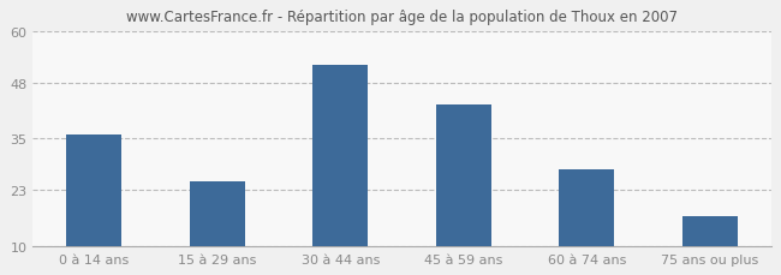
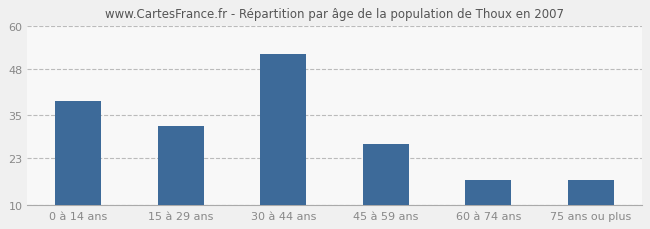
0 à 14 ans: 36 -> 39
15 à 29 ans: 25 -> 32
45 à 59 ans: 43 -> 27
60 à 74 ans: 28 -> 17
